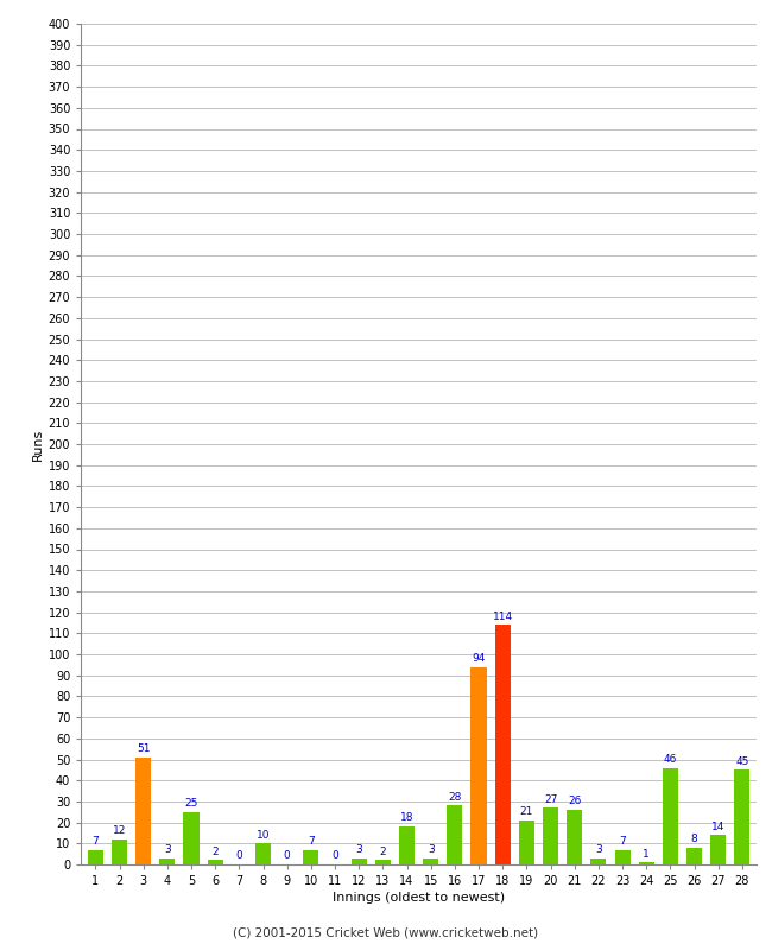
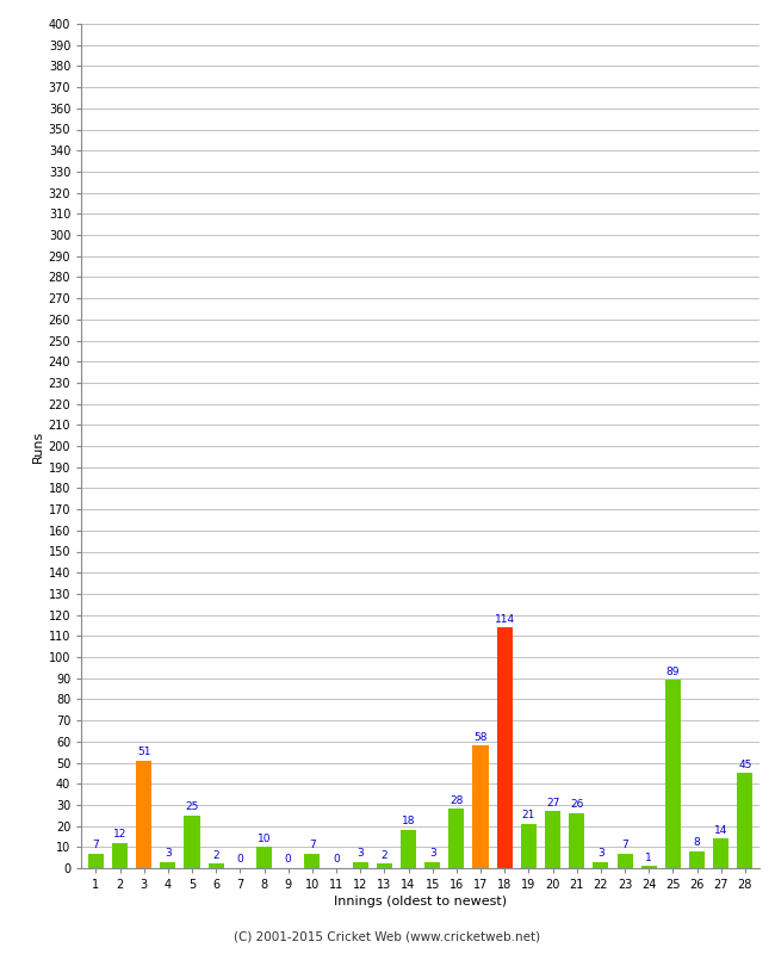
17: 94 -> 58
25: 46 -> 89
